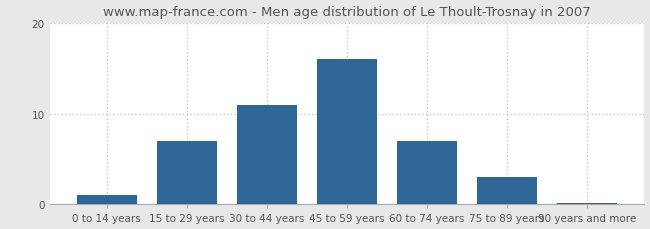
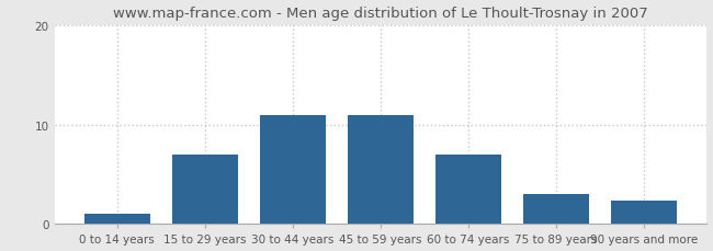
45 to 59 years: 16.0 -> 11.0
90 years and more: 0.2 -> 2.4
